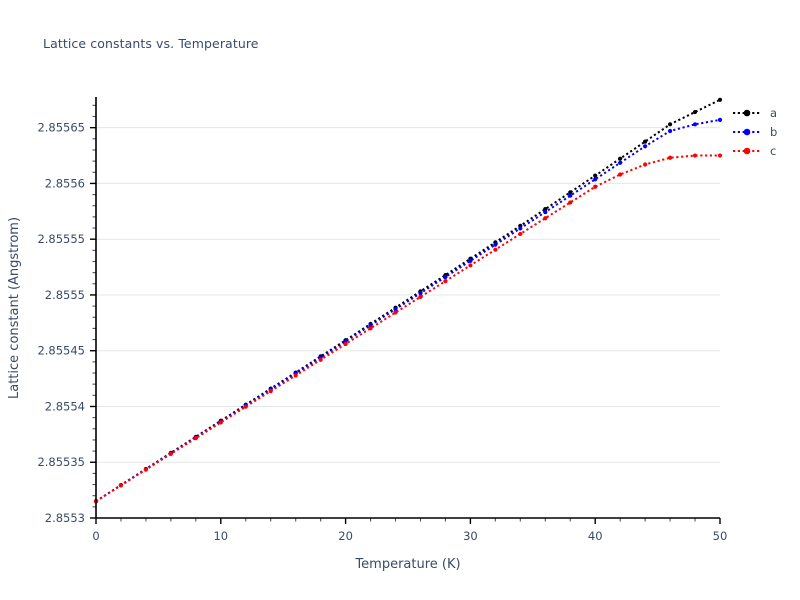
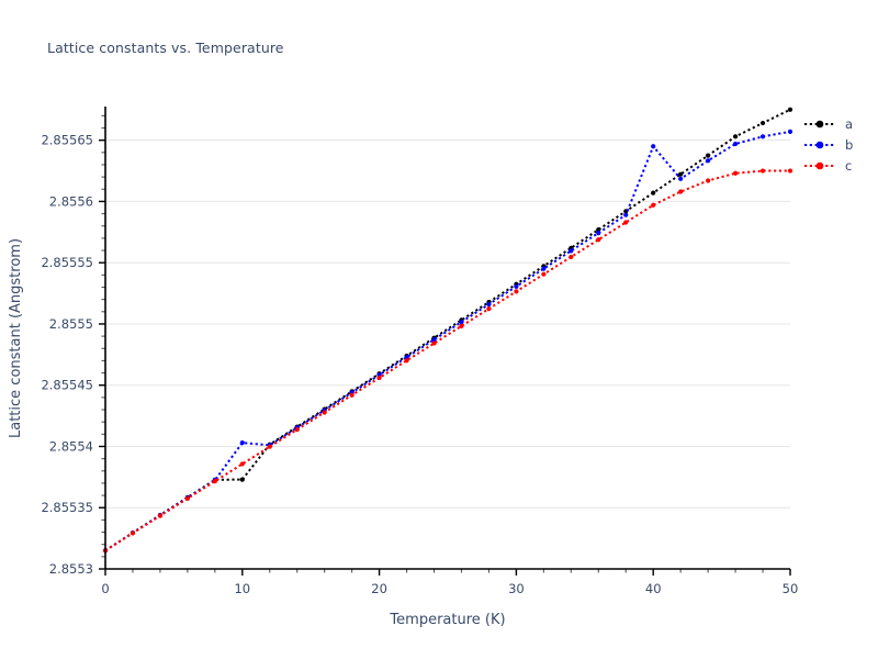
a/10: 2.855387 -> 2.855373
b/10: 2.855387 -> 2.855403
b/40: 2.855604 -> 2.855645
